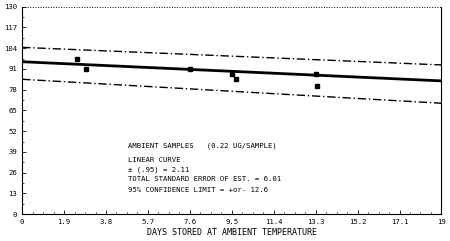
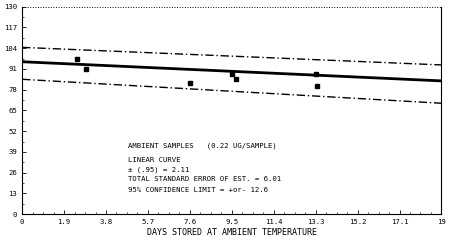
7.6: 91 -> 82
